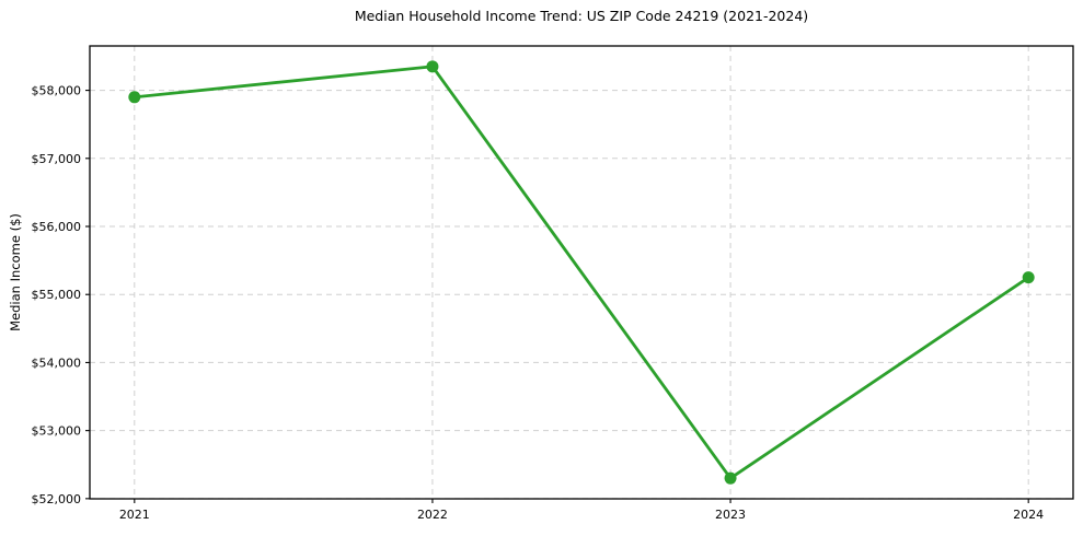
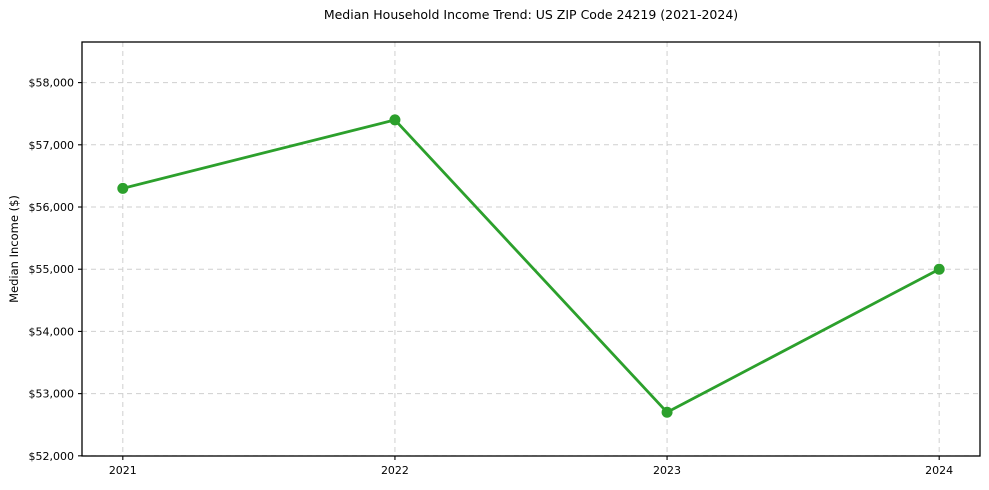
2021: $57900 -> $56300
2022: $58400 -> $57400
2023: $52300 -> $52700
2024: $55200 -> $55000
